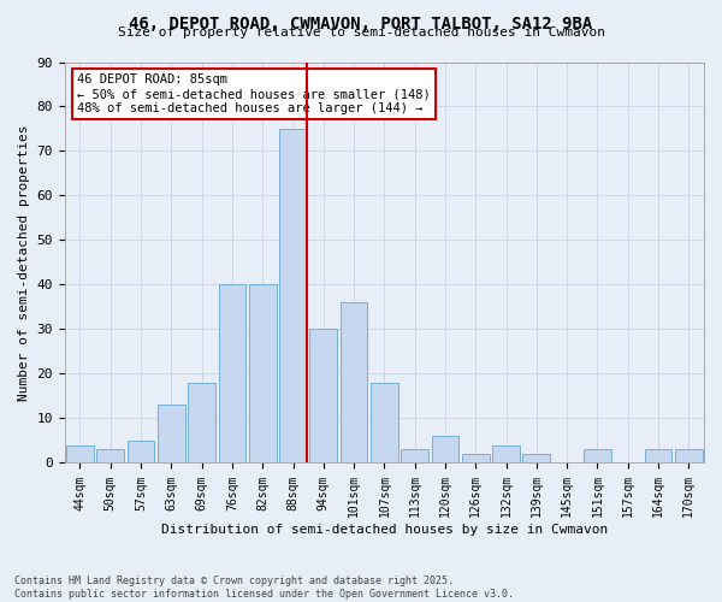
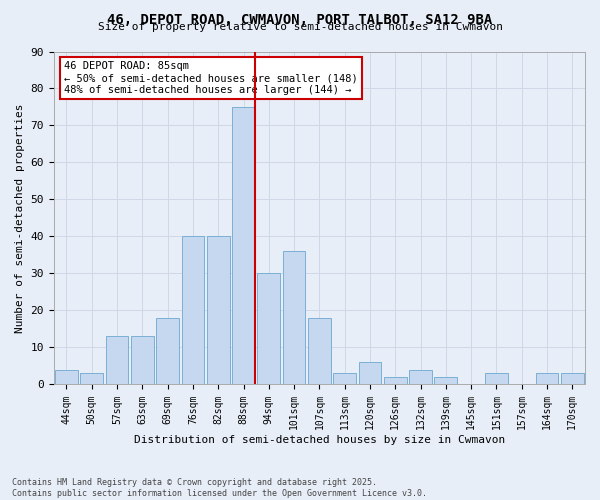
57sqm: 5 -> 13
